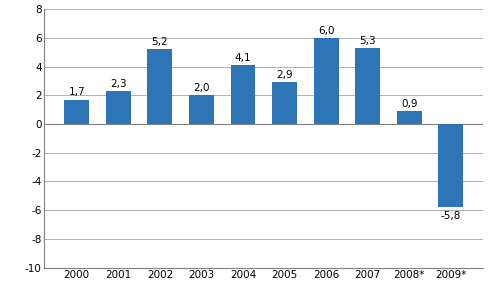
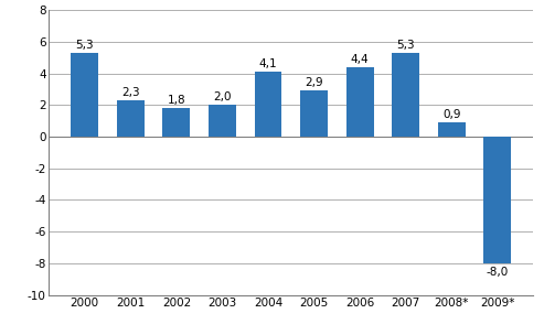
2000: 1,7 -> 5,3
2002: 5,2 -> 1,8
2006: 6,0 -> 4,4
2009*: -5,8 -> -8,0
